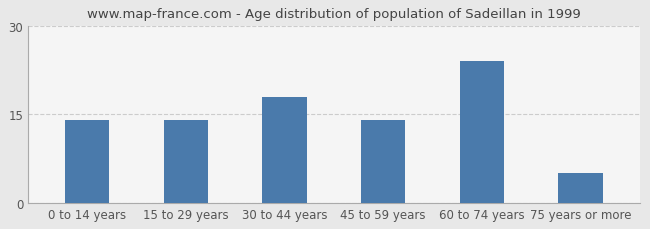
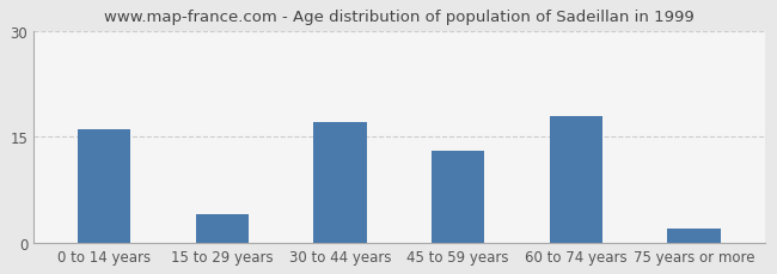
0 to 14 years: 14 -> 16
15 to 29 years: 14 -> 4
30 to 44 years: 18 -> 17
45 to 59 years: 14 -> 13
60 to 74 years: 24 -> 18
75 years or more: 5 -> 2
